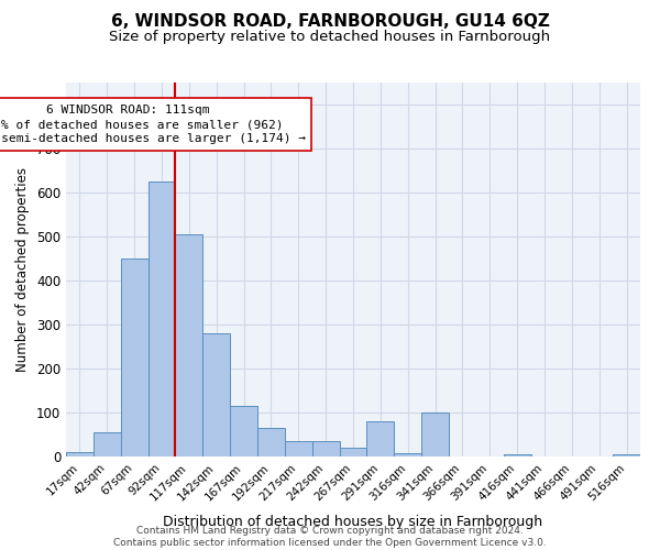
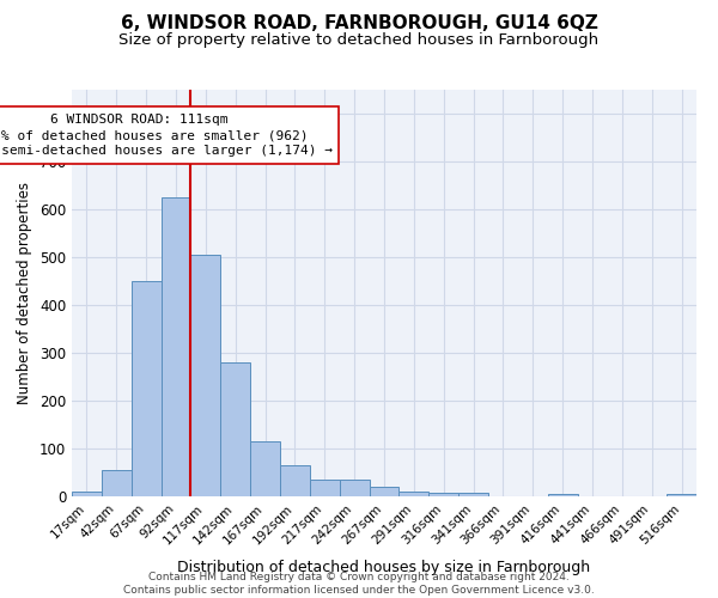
291sqm: 80 -> 10
341sqm: 100 -> 8
